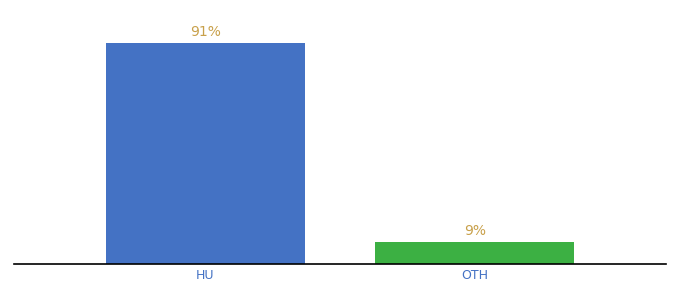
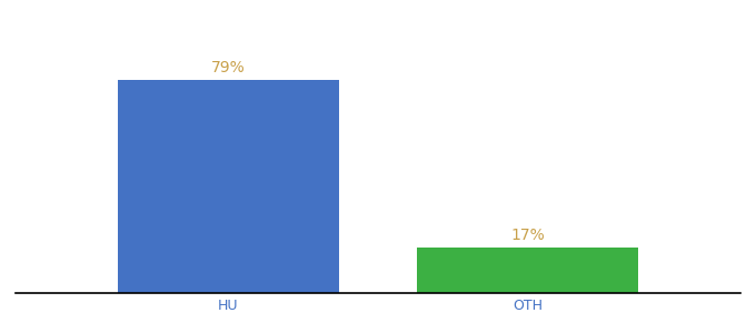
HU: 91% -> 79%
OTH: 9% -> 17%
